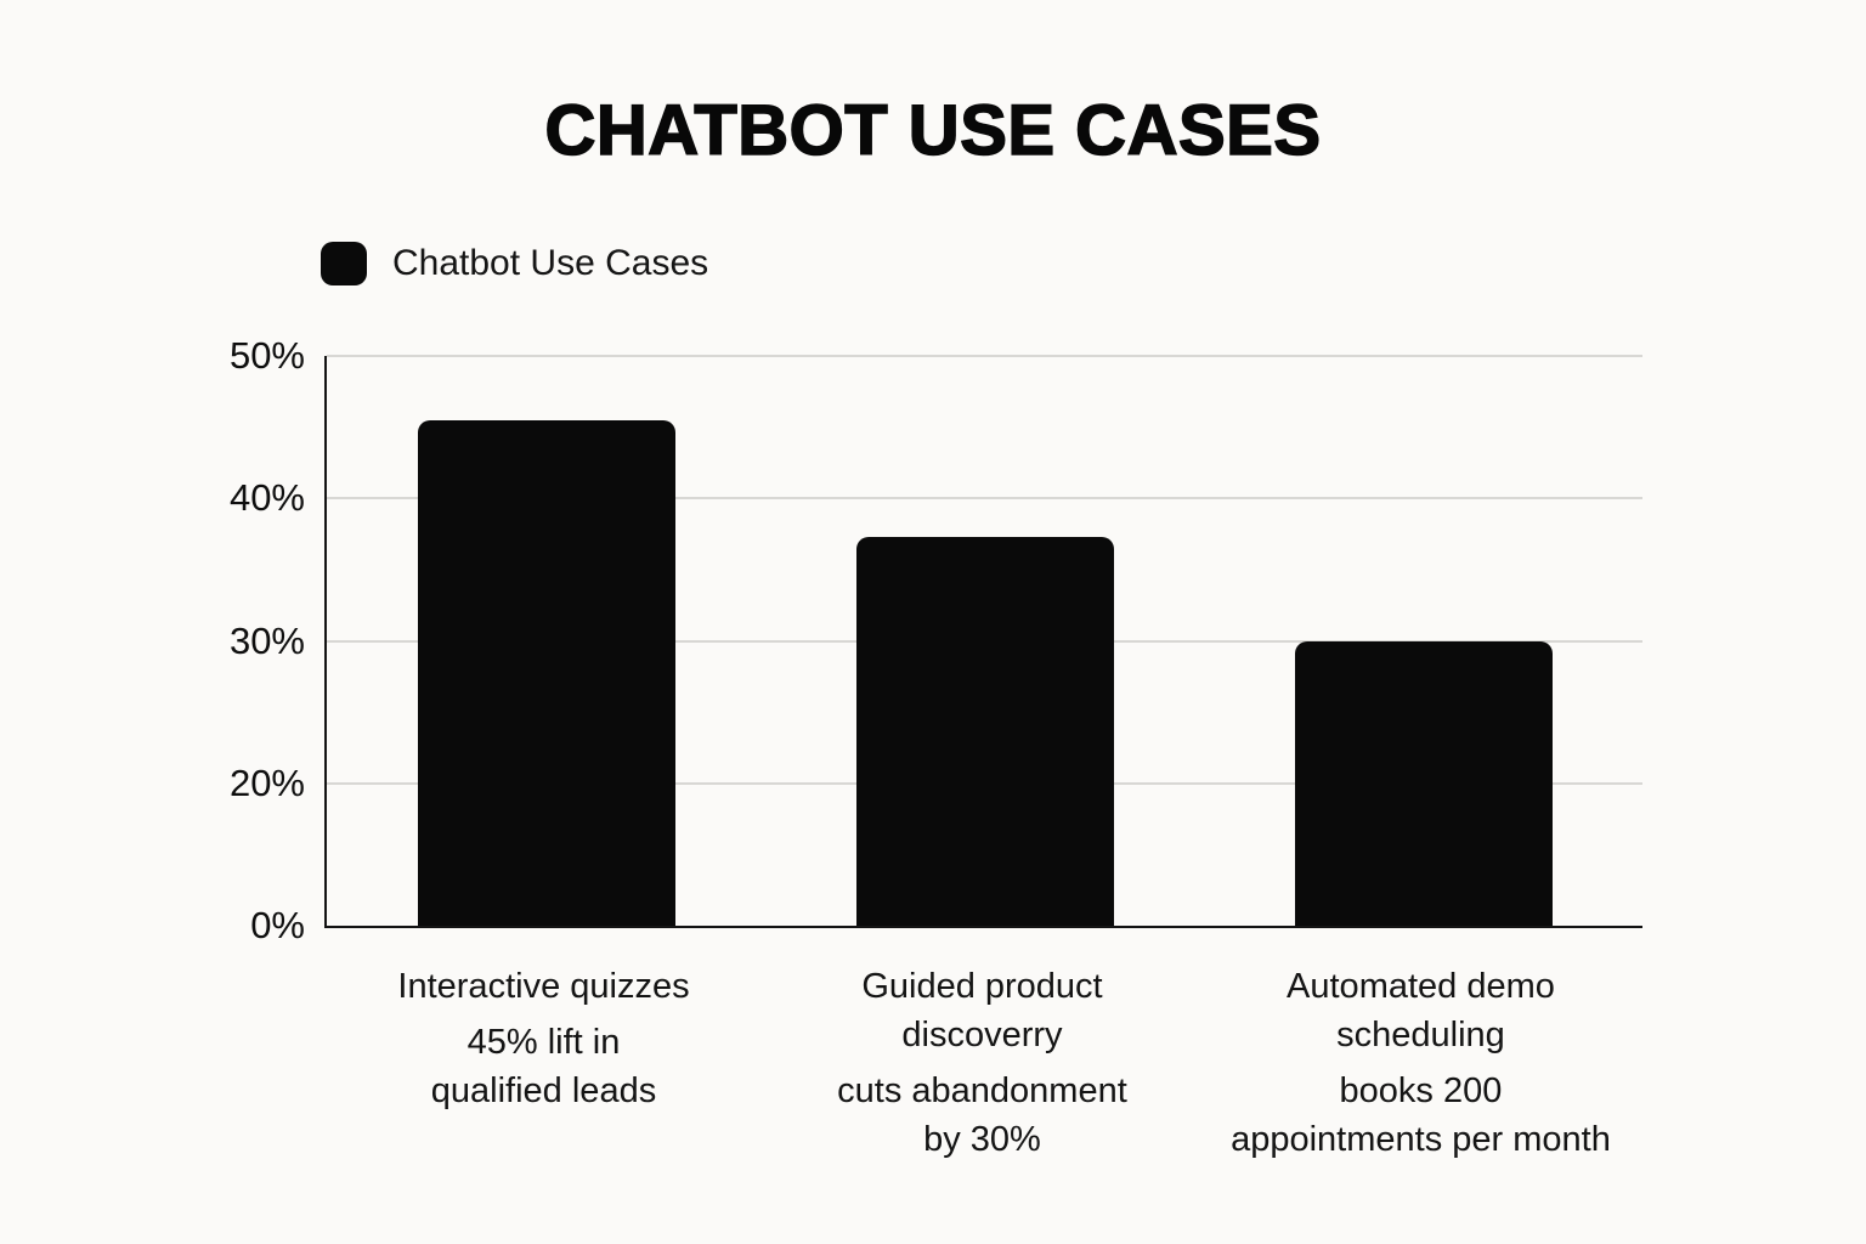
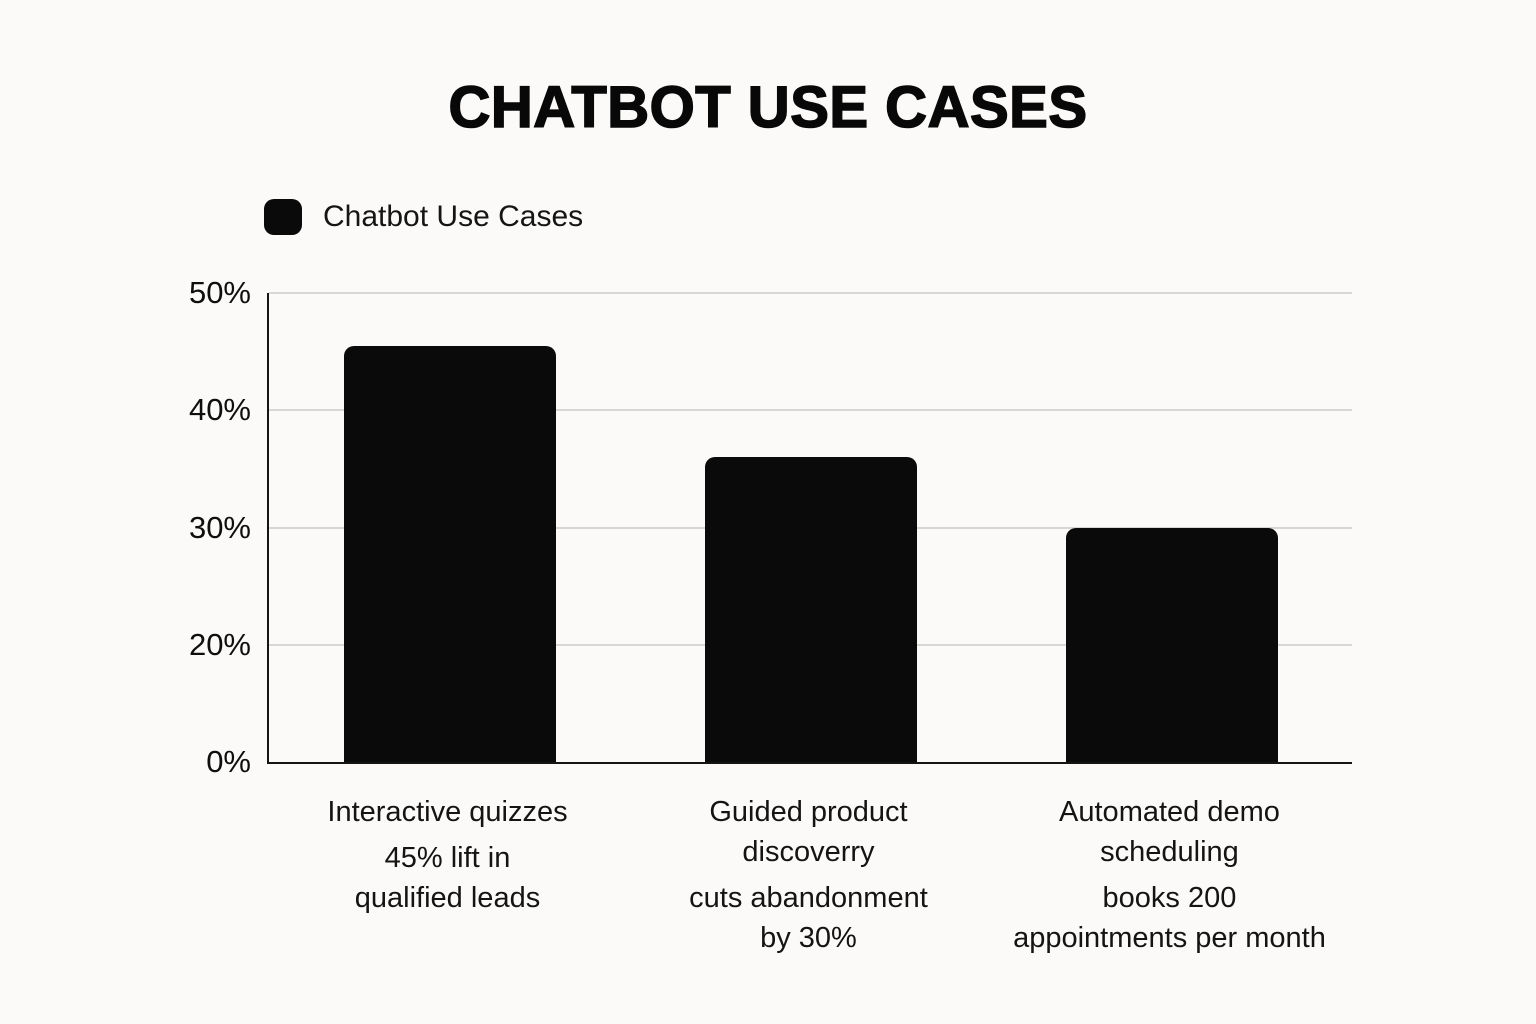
Guided product discoverry: 37.3% -> 36.0%
